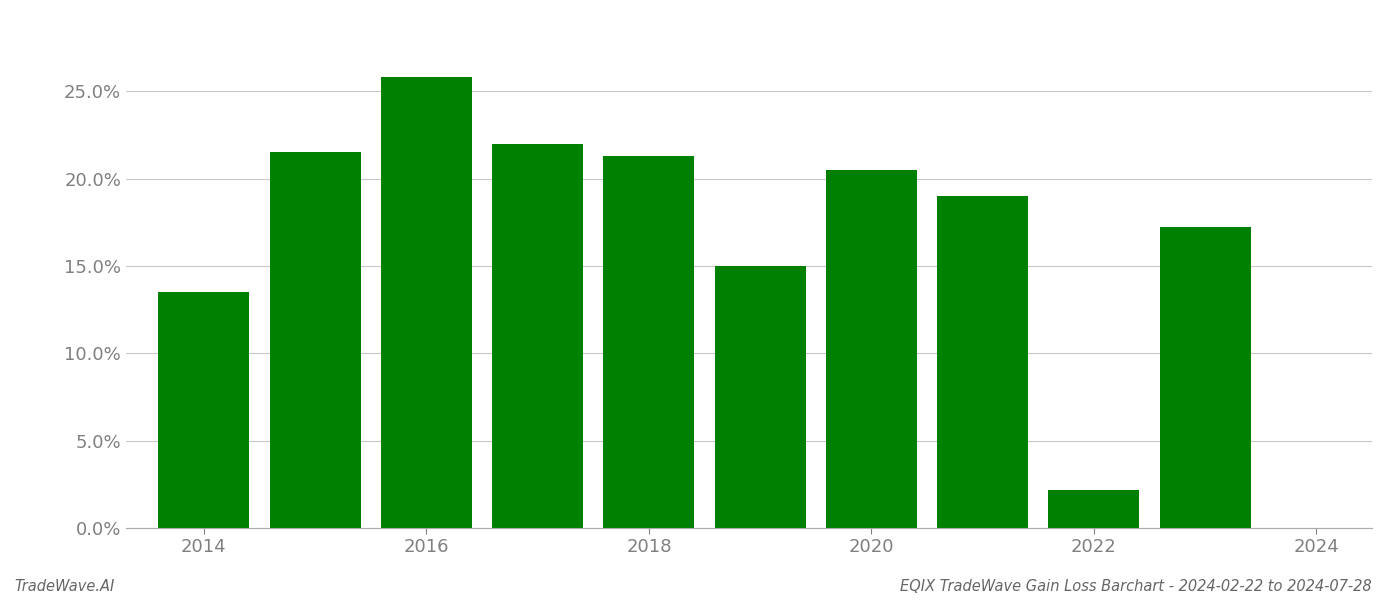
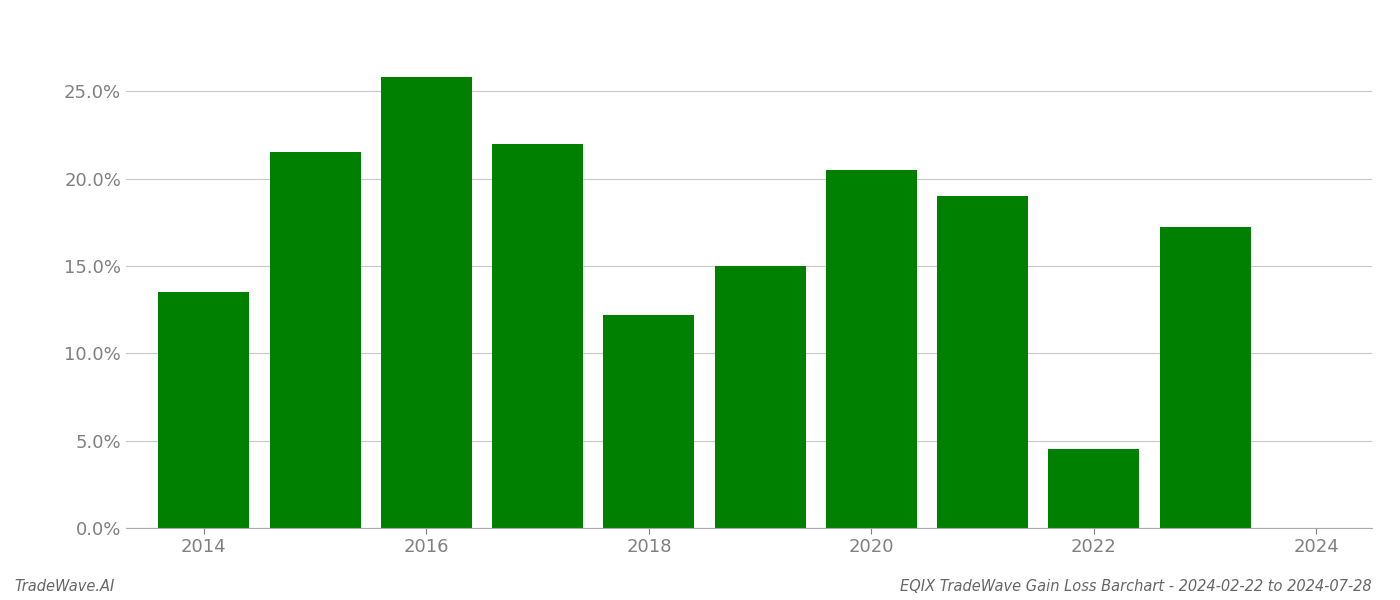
2018: 21.3% -> 12.2%
2022: 2.2% -> 4.5%
